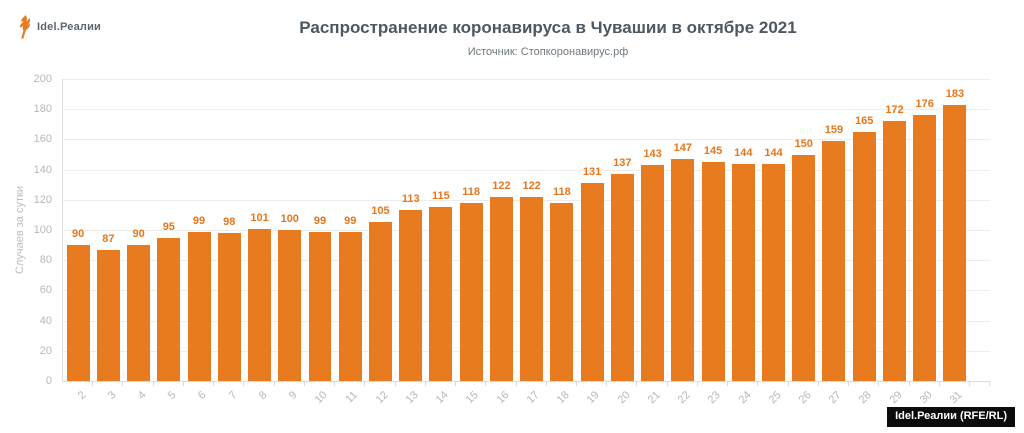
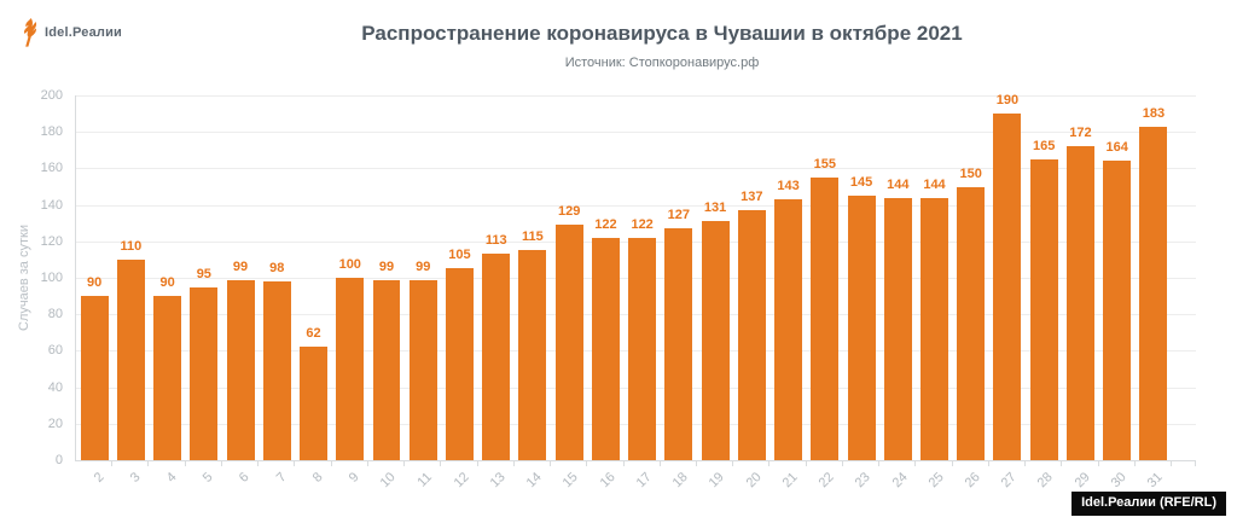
3: 87 -> 110
8: 101 -> 62
15: 118 -> 129
18: 118 -> 127
22: 147 -> 155
27: 159 -> 190
30: 176 -> 164
